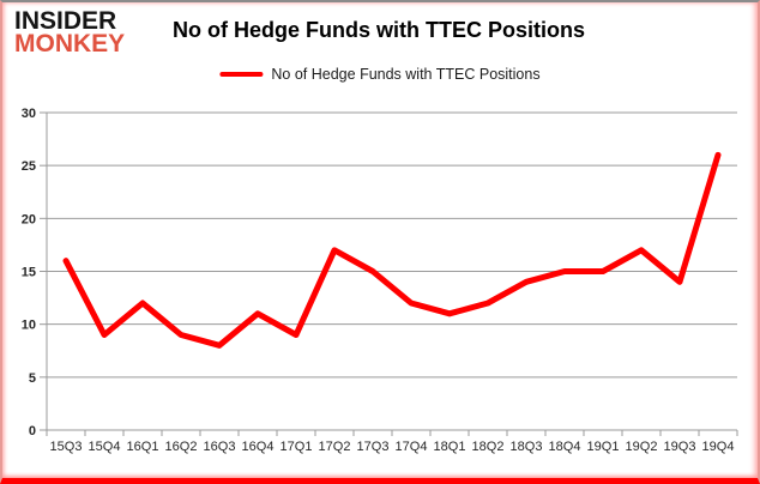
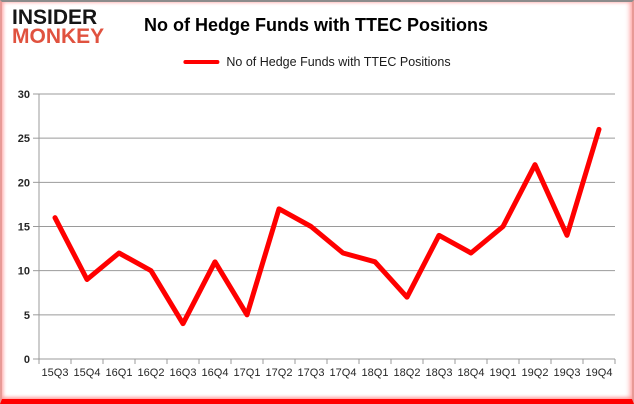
16Q2: 9 -> 10
16Q3: 8 -> 4
17Q1: 9 -> 5
18Q2: 12 -> 7
18Q4: 15 -> 12
19Q2: 17 -> 22
